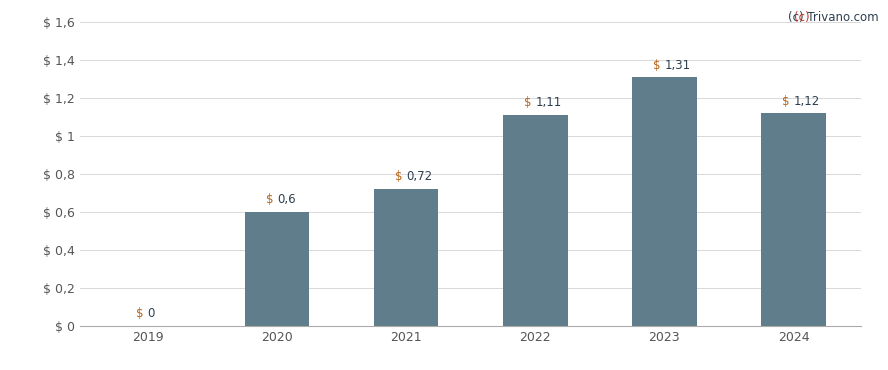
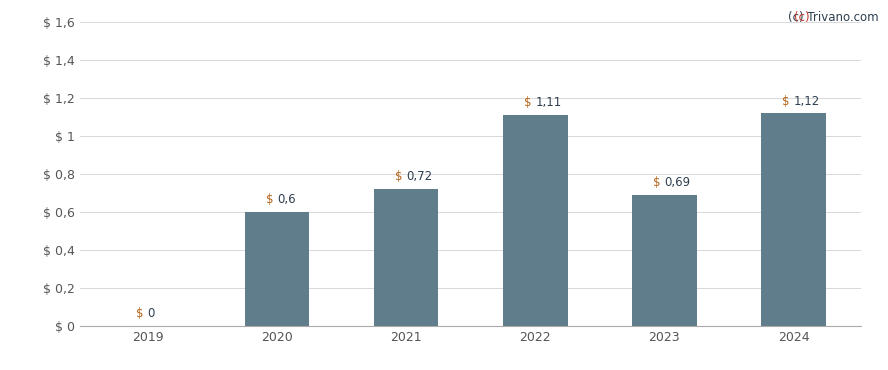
2023: 1,31 -> 0,69
